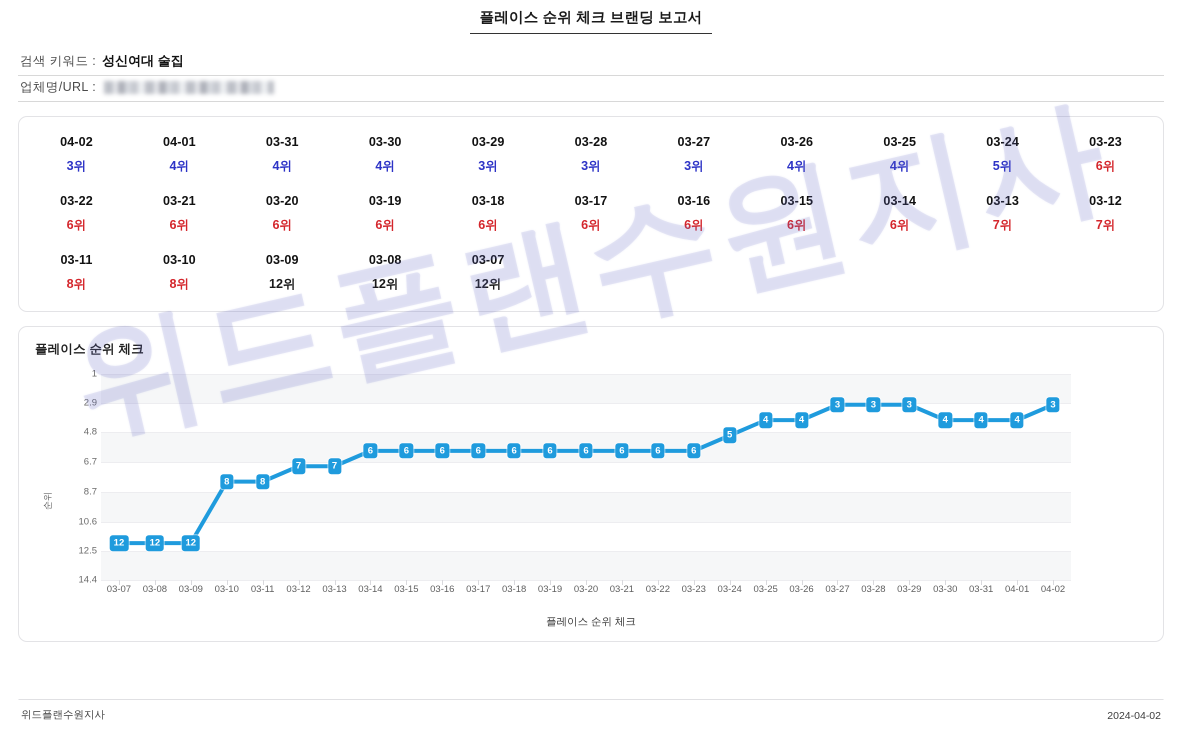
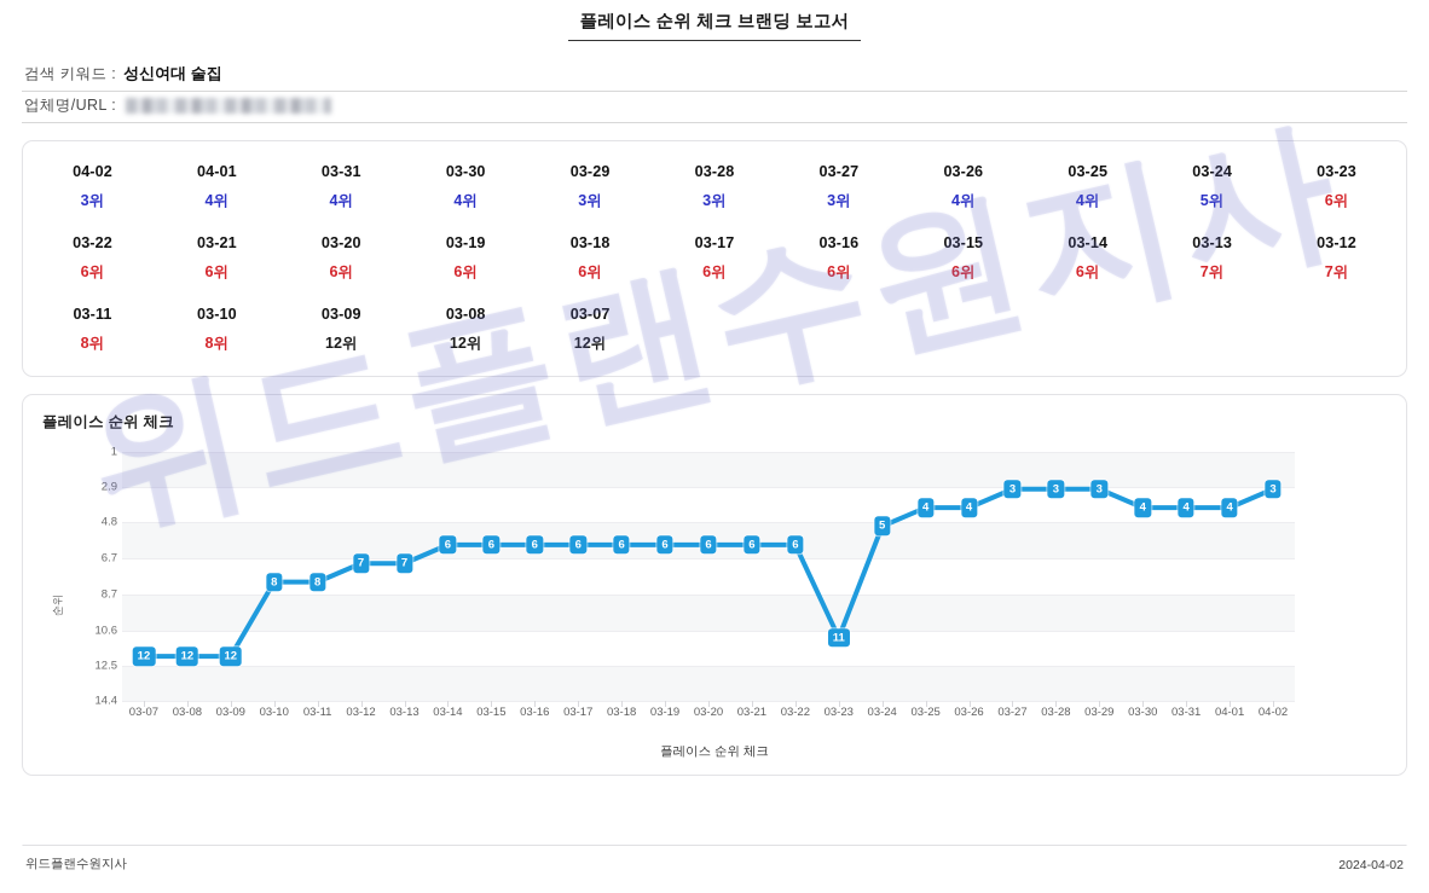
03-23: 6 -> 11
